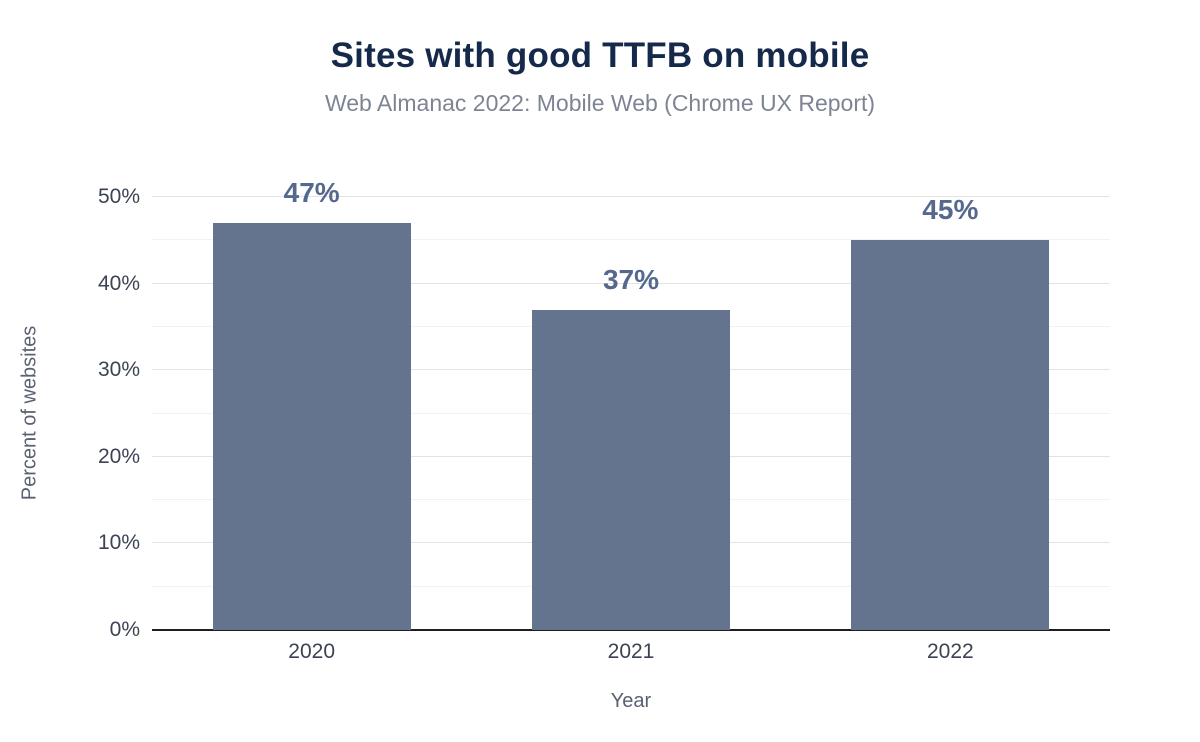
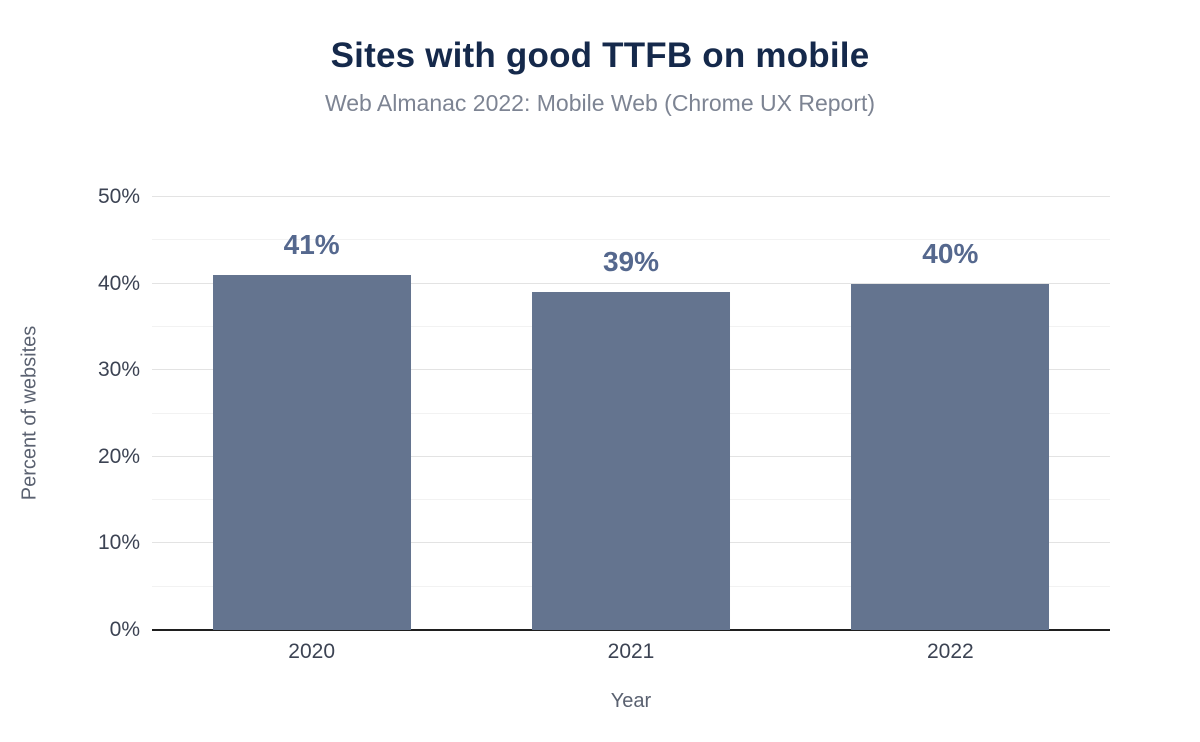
2020: 47% -> 41%
2021: 37% -> 39%
2022: 45% -> 40%
